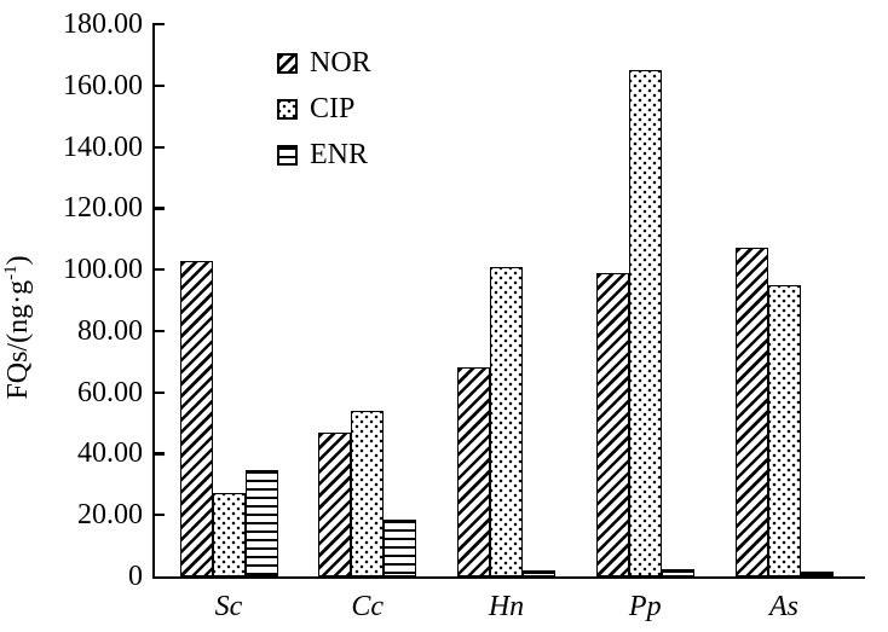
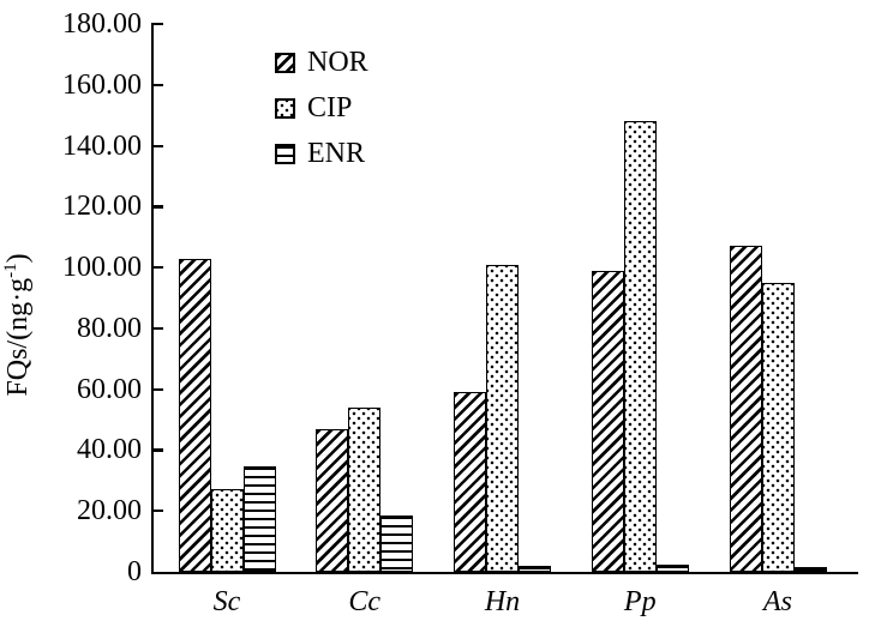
NOR/Hn: 68 -> 59
CIP/Pp: 165 -> 148
